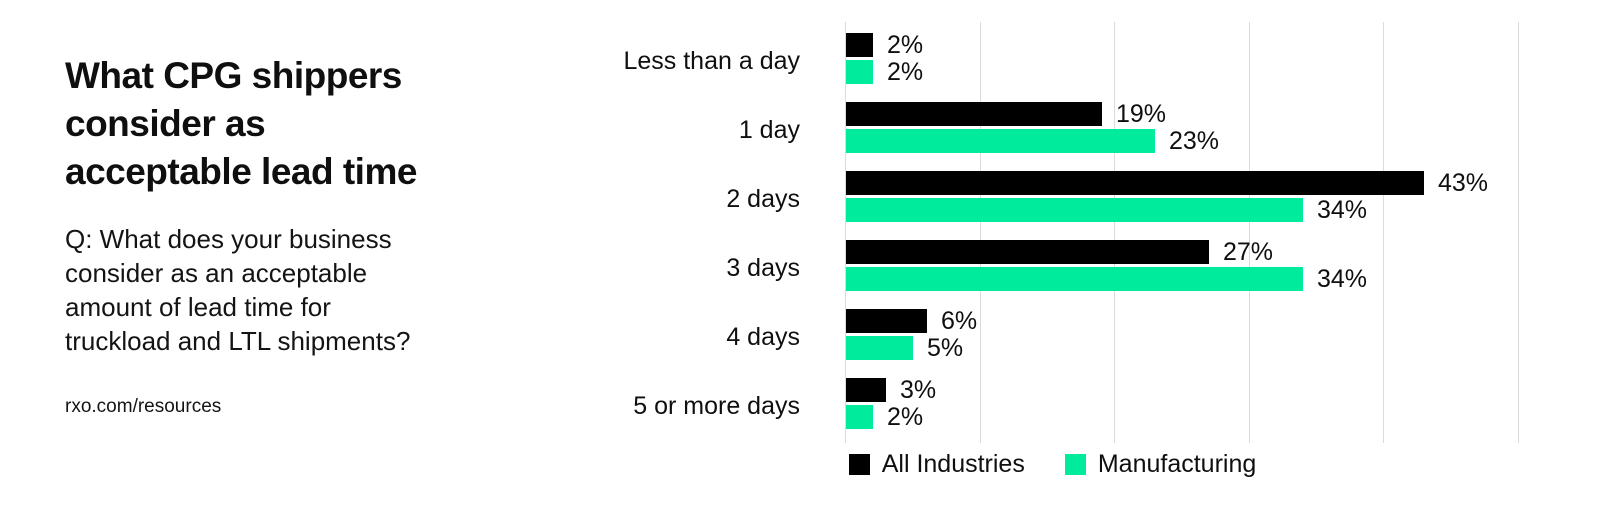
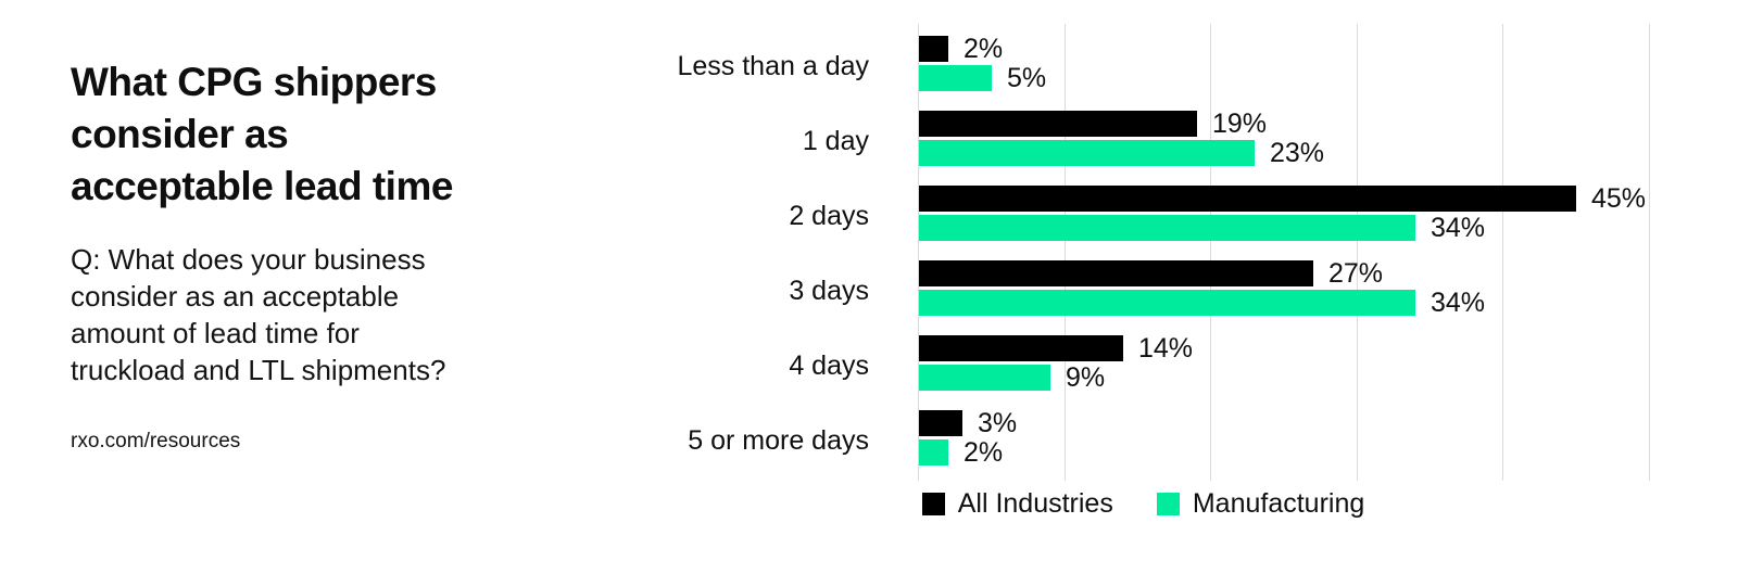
Manufacturing/Less than a day: 2% -> 5%
All Industries/2 days: 43% -> 45%
All Industries/4 days: 6% -> 14%
Manufacturing/4 days: 5% -> 9%
